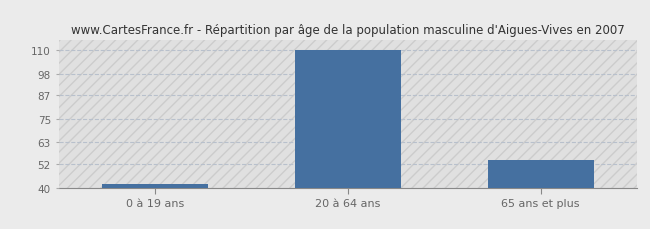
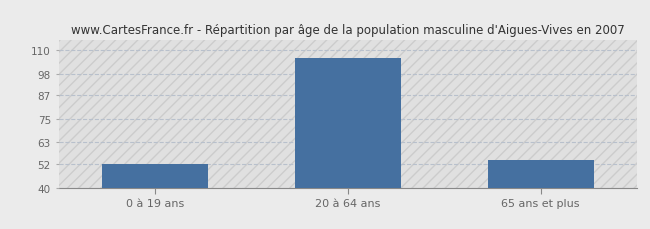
0 à 19 ans: 42 -> 52
20 à 64 ans: 110 -> 106
